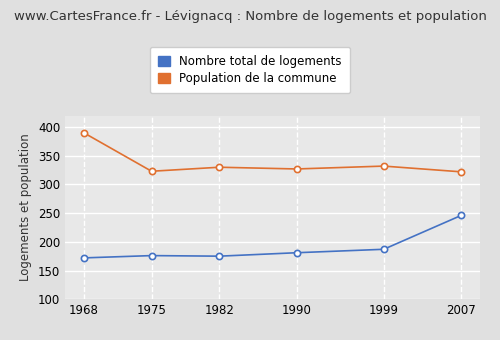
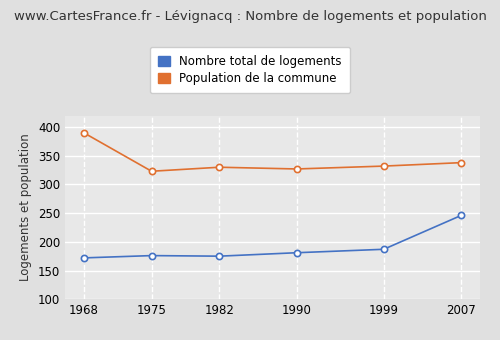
Population de la commune/2007: 322 -> 338
